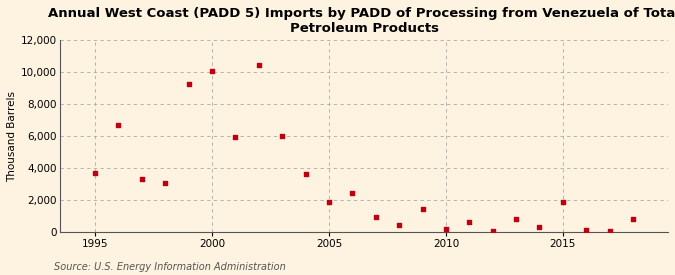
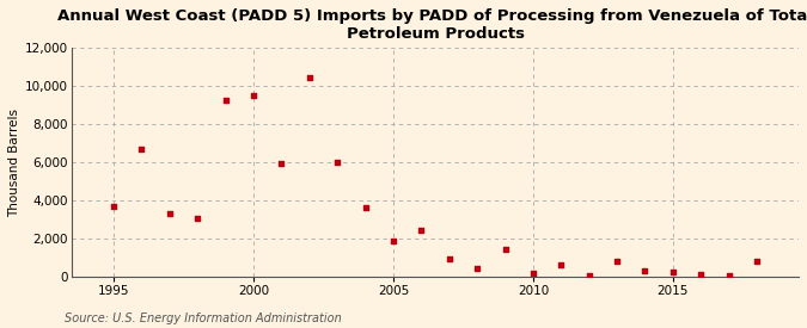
2000: 10,100 -> 9,500
2015: 1,900 -> 200
